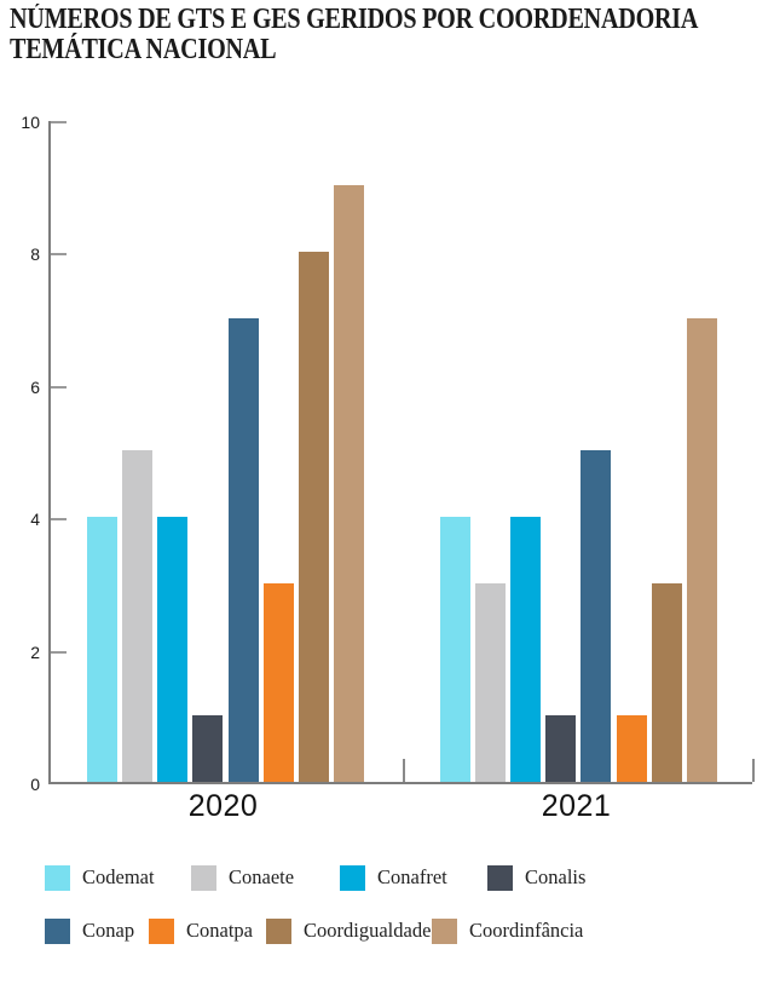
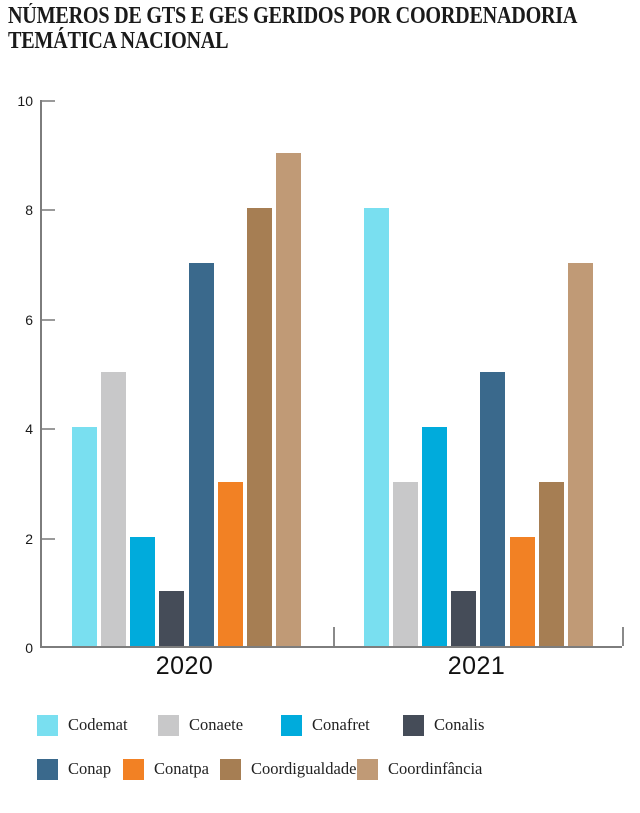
Conafret/2020: 4 -> 2
Codemat/2021: 4 -> 8
Conatpa/2021: 1 -> 2
